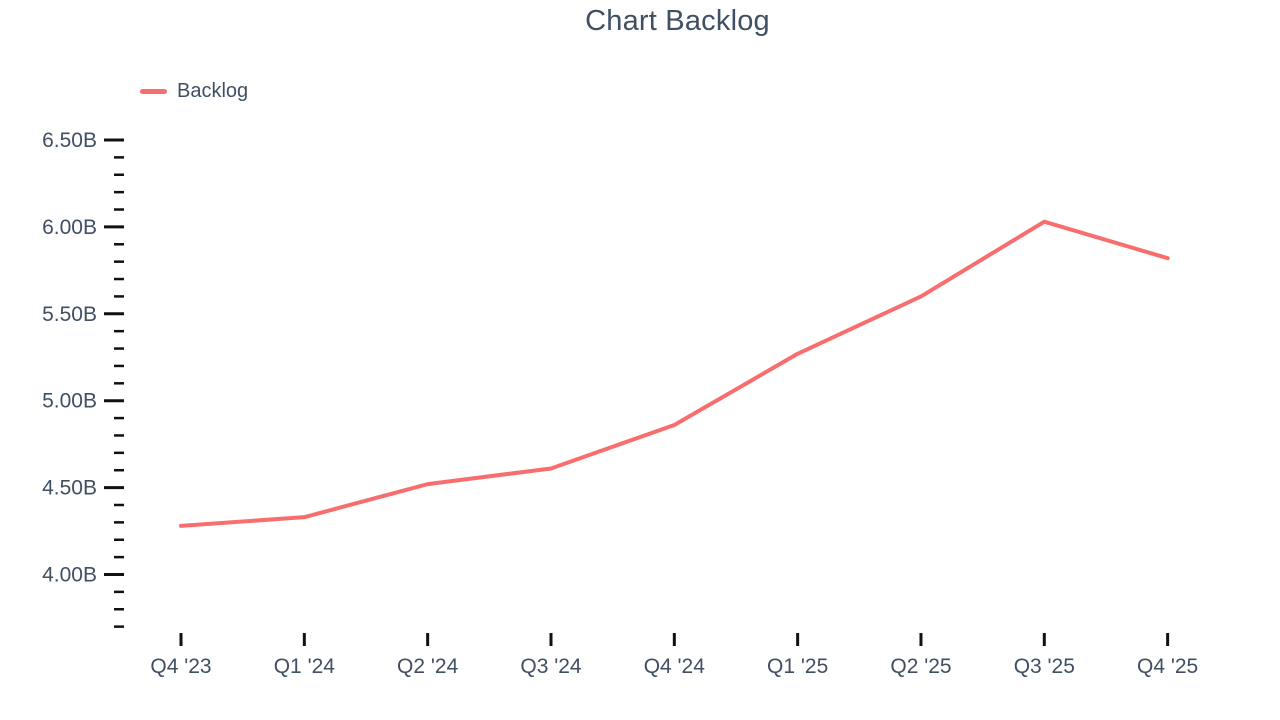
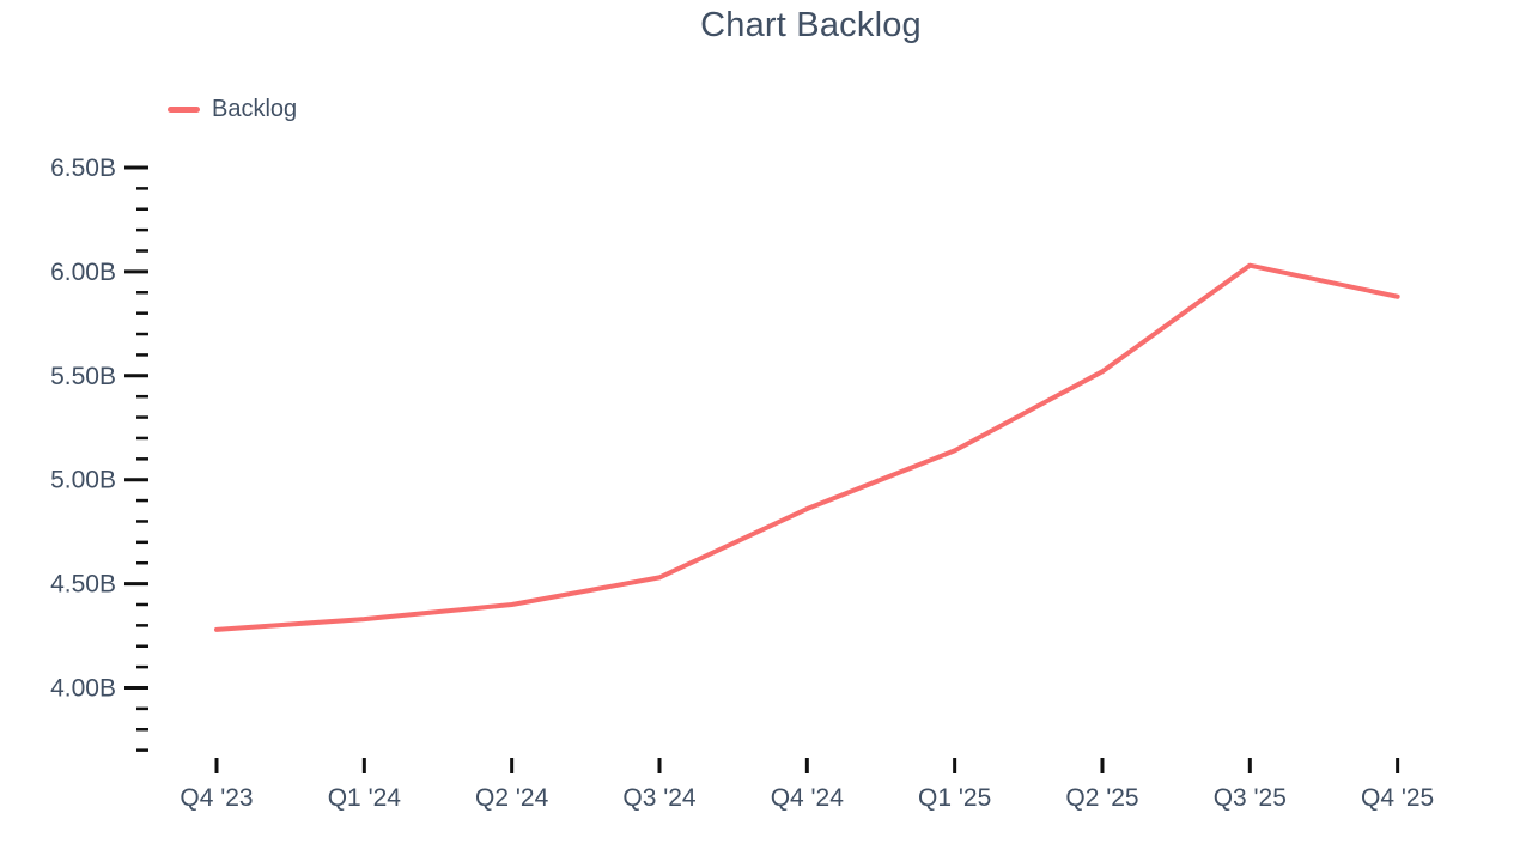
Q2 '24: 4.52B -> 4.40B
Q3 '24: 4.61B -> 4.53B
Q1 '25: 5.27B -> 5.14B
Q2 '25: 5.60B -> 5.52B
Q4 '25: 5.82B -> 5.88B
